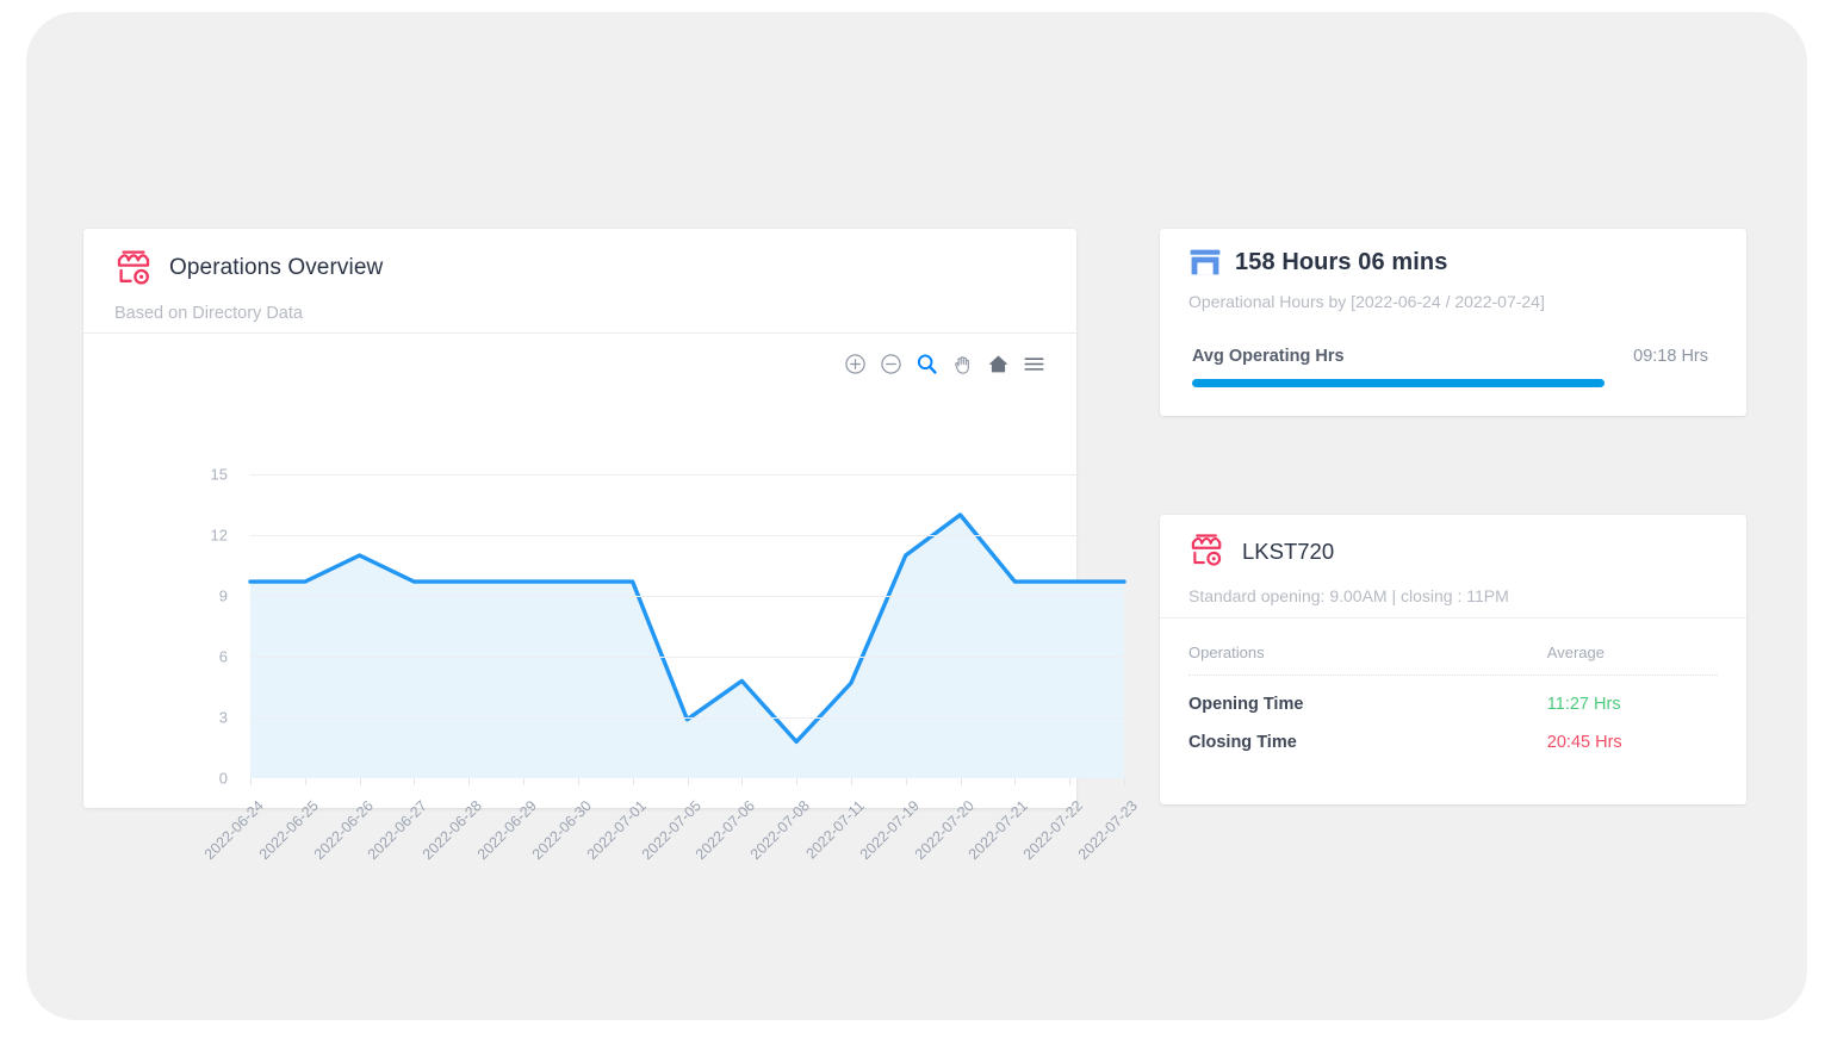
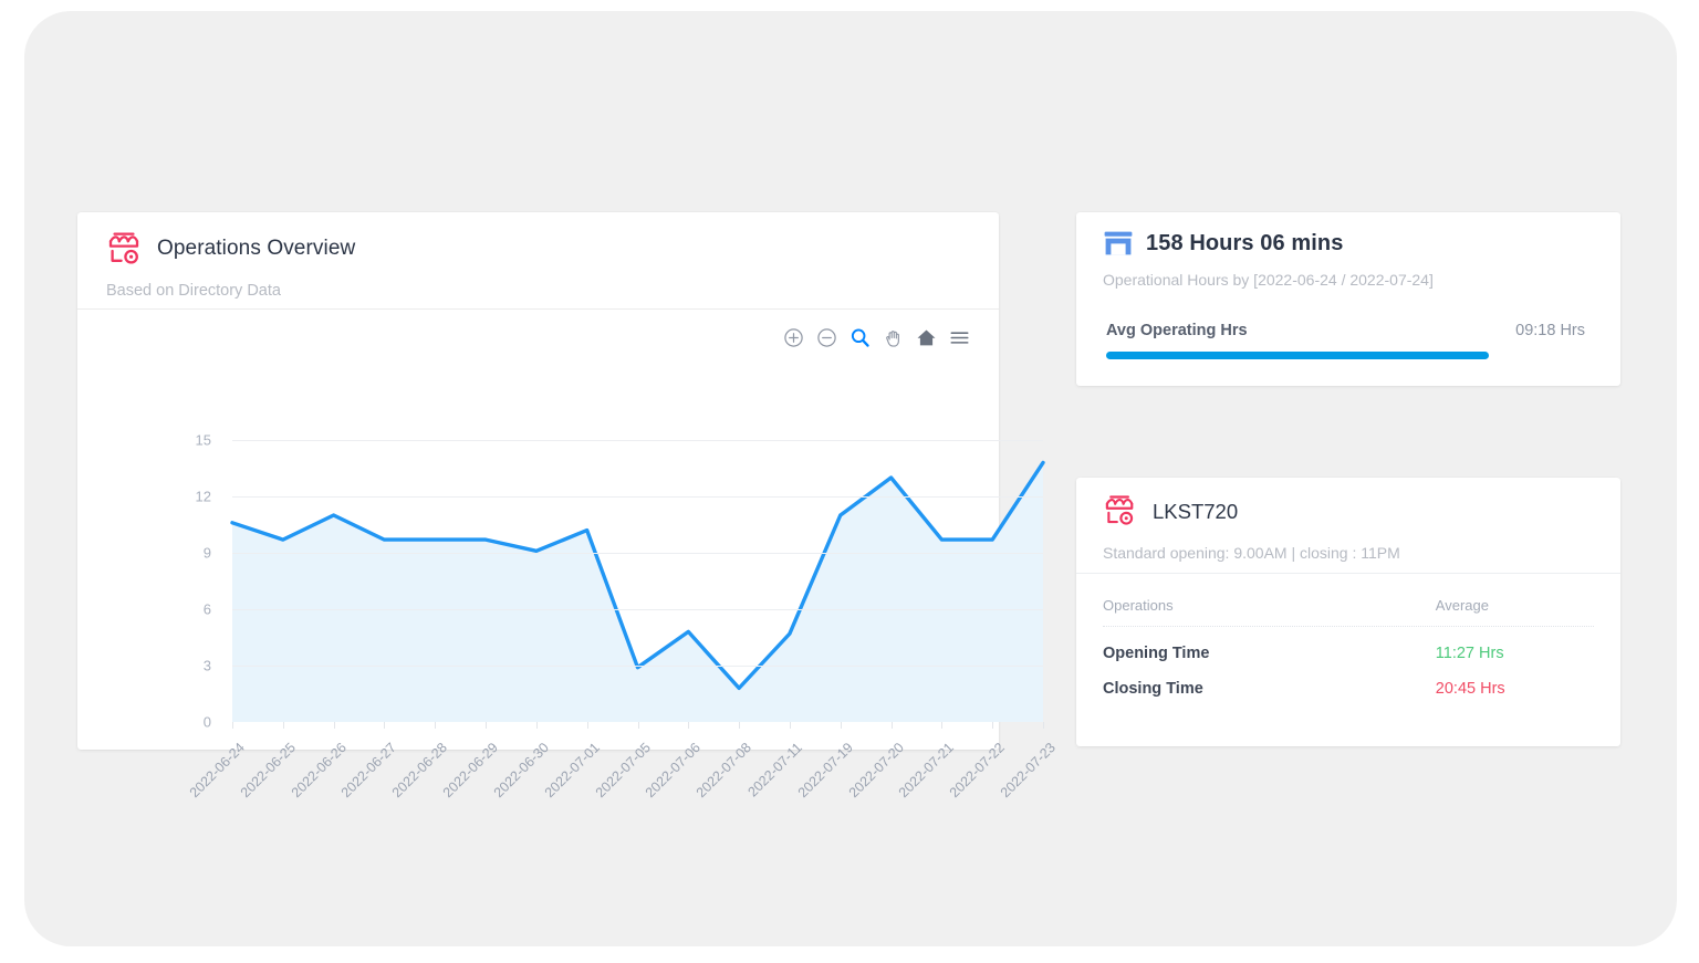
2022-06-24: 9.7 -> 10.6
2022-06-30: 9.7 -> 9.1
2022-07-01: 9.7 -> 10.2
2022-07-23: 9.7 -> 13.8
